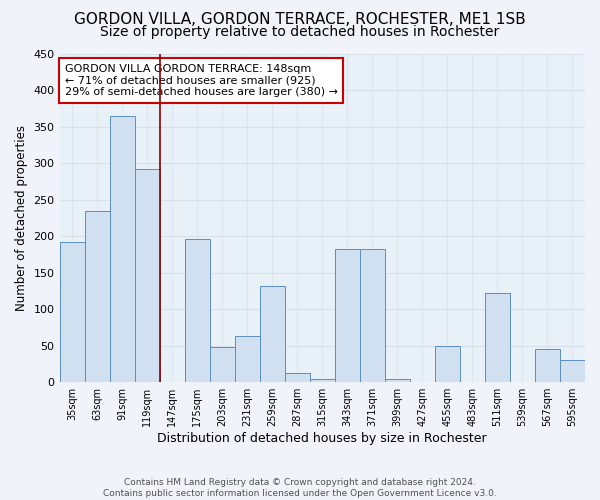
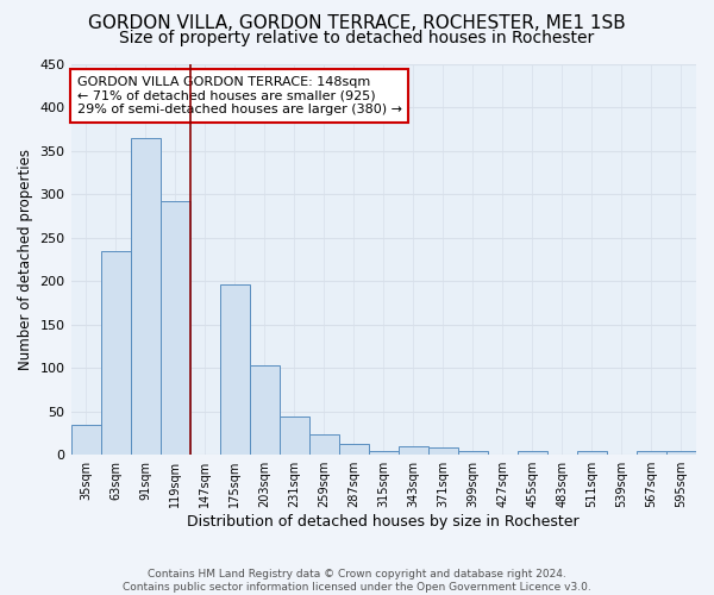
35sqm: 192 -> 35
203sqm: 48 -> 103
231sqm: 64 -> 44
259sqm: 132 -> 23
343sqm: 182 -> 10
371sqm: 182 -> 8
455sqm: 50 -> 4
511sqm: 122 -> 4
567sqm: 46 -> 4
595sqm: 30 -> 4
